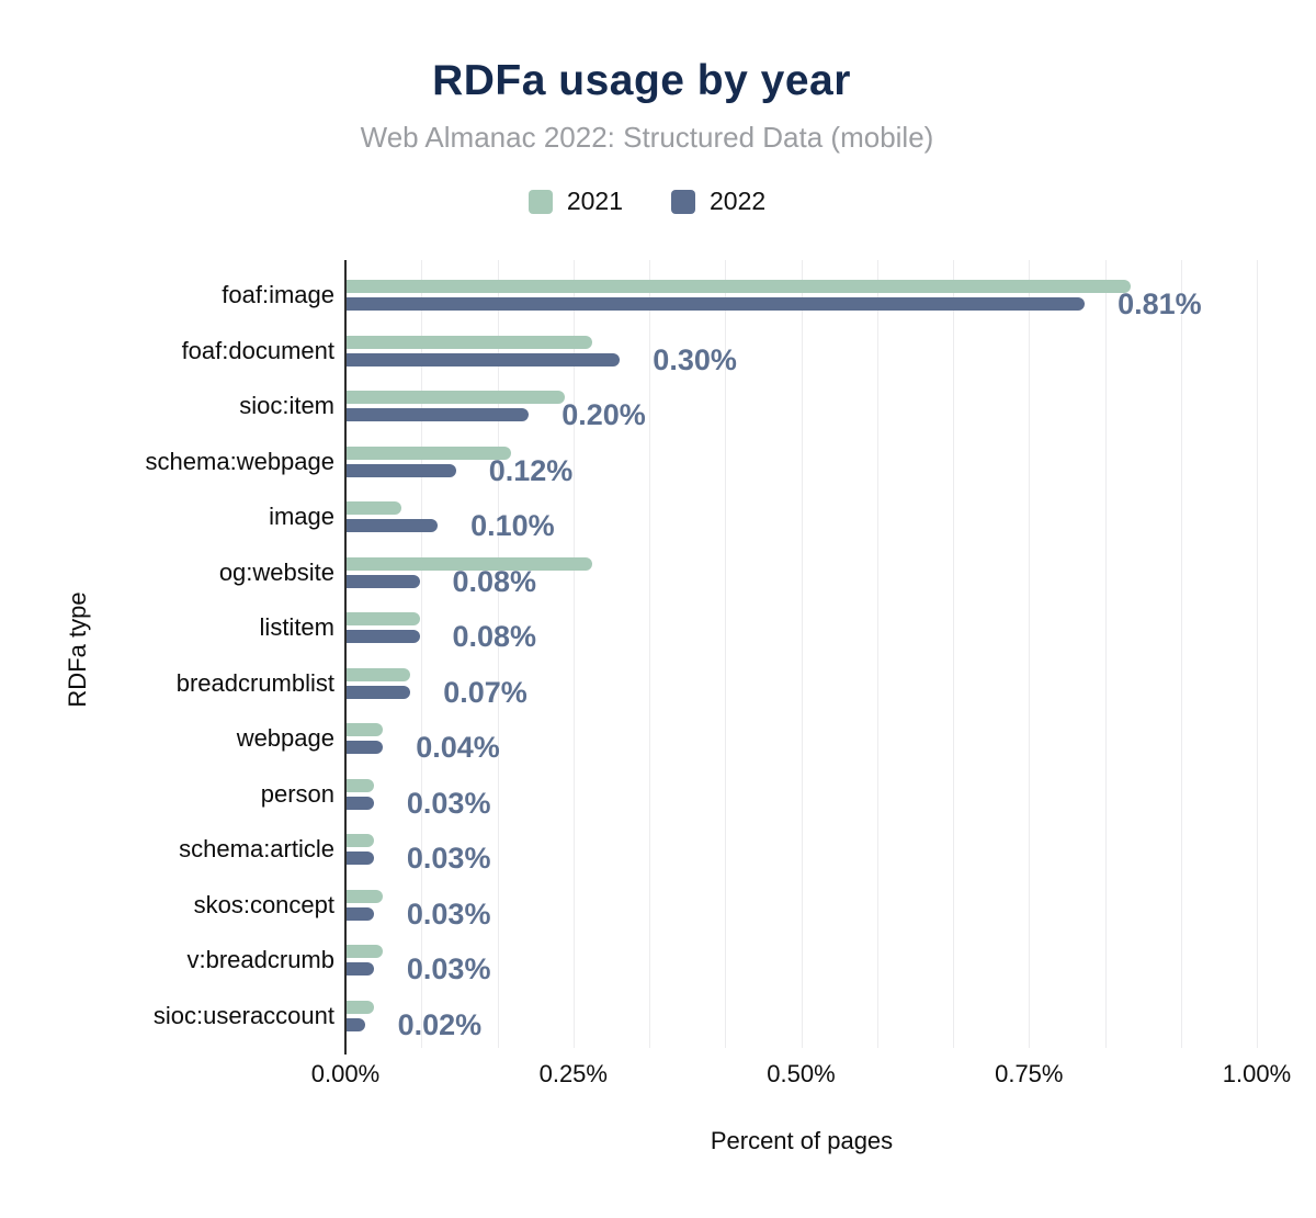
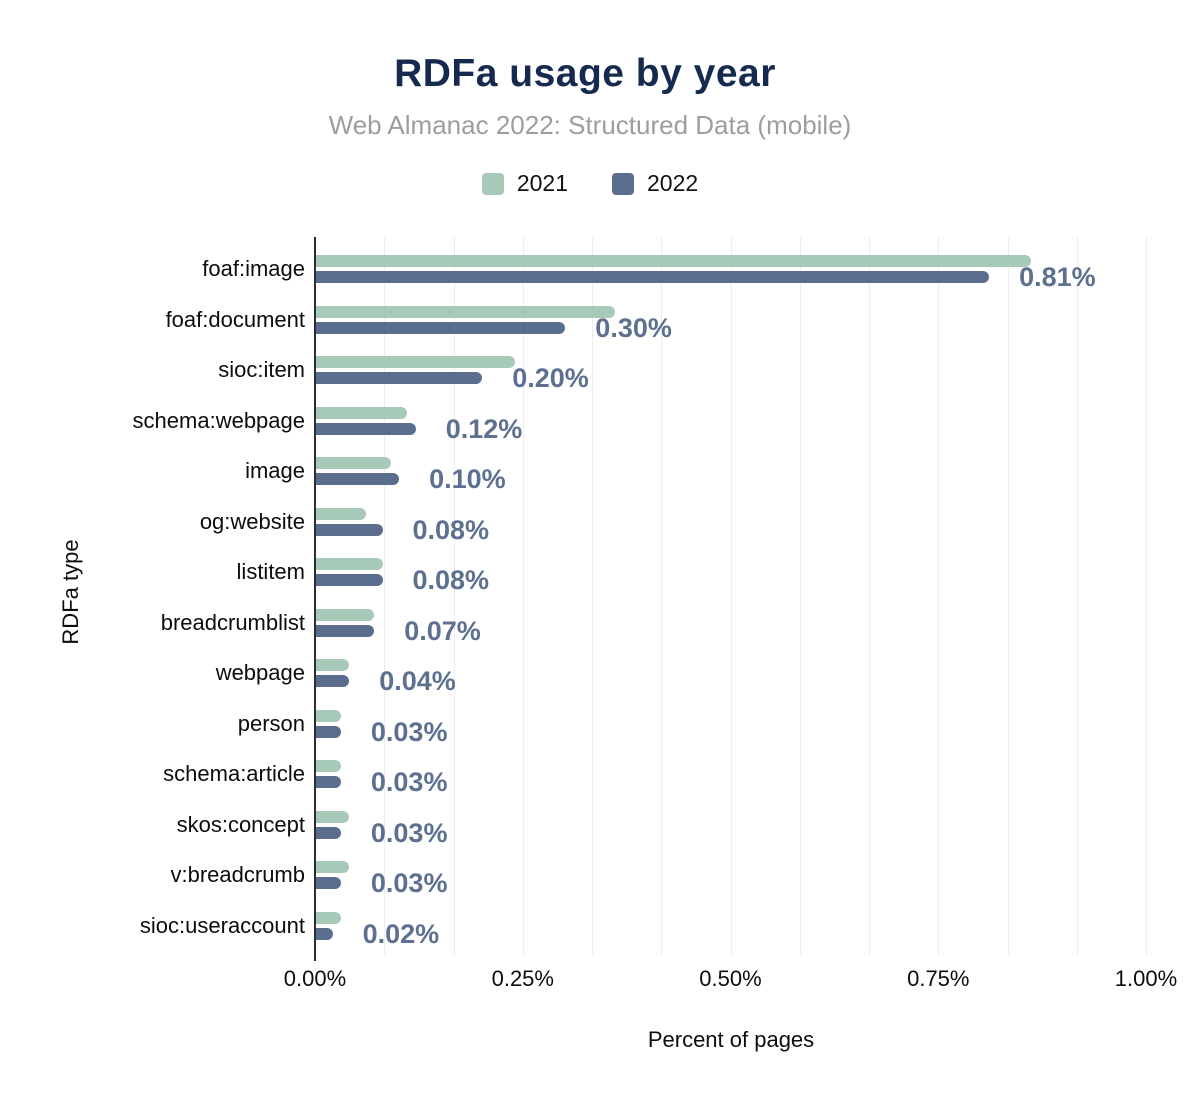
2021/foaf:document: 0.27% -> 0.36%
2021/schema:webpage: 0.18% -> 0.11%
2021/image: 0.06% -> 0.09%
2021/og:website: 0.27% -> 0.06%
